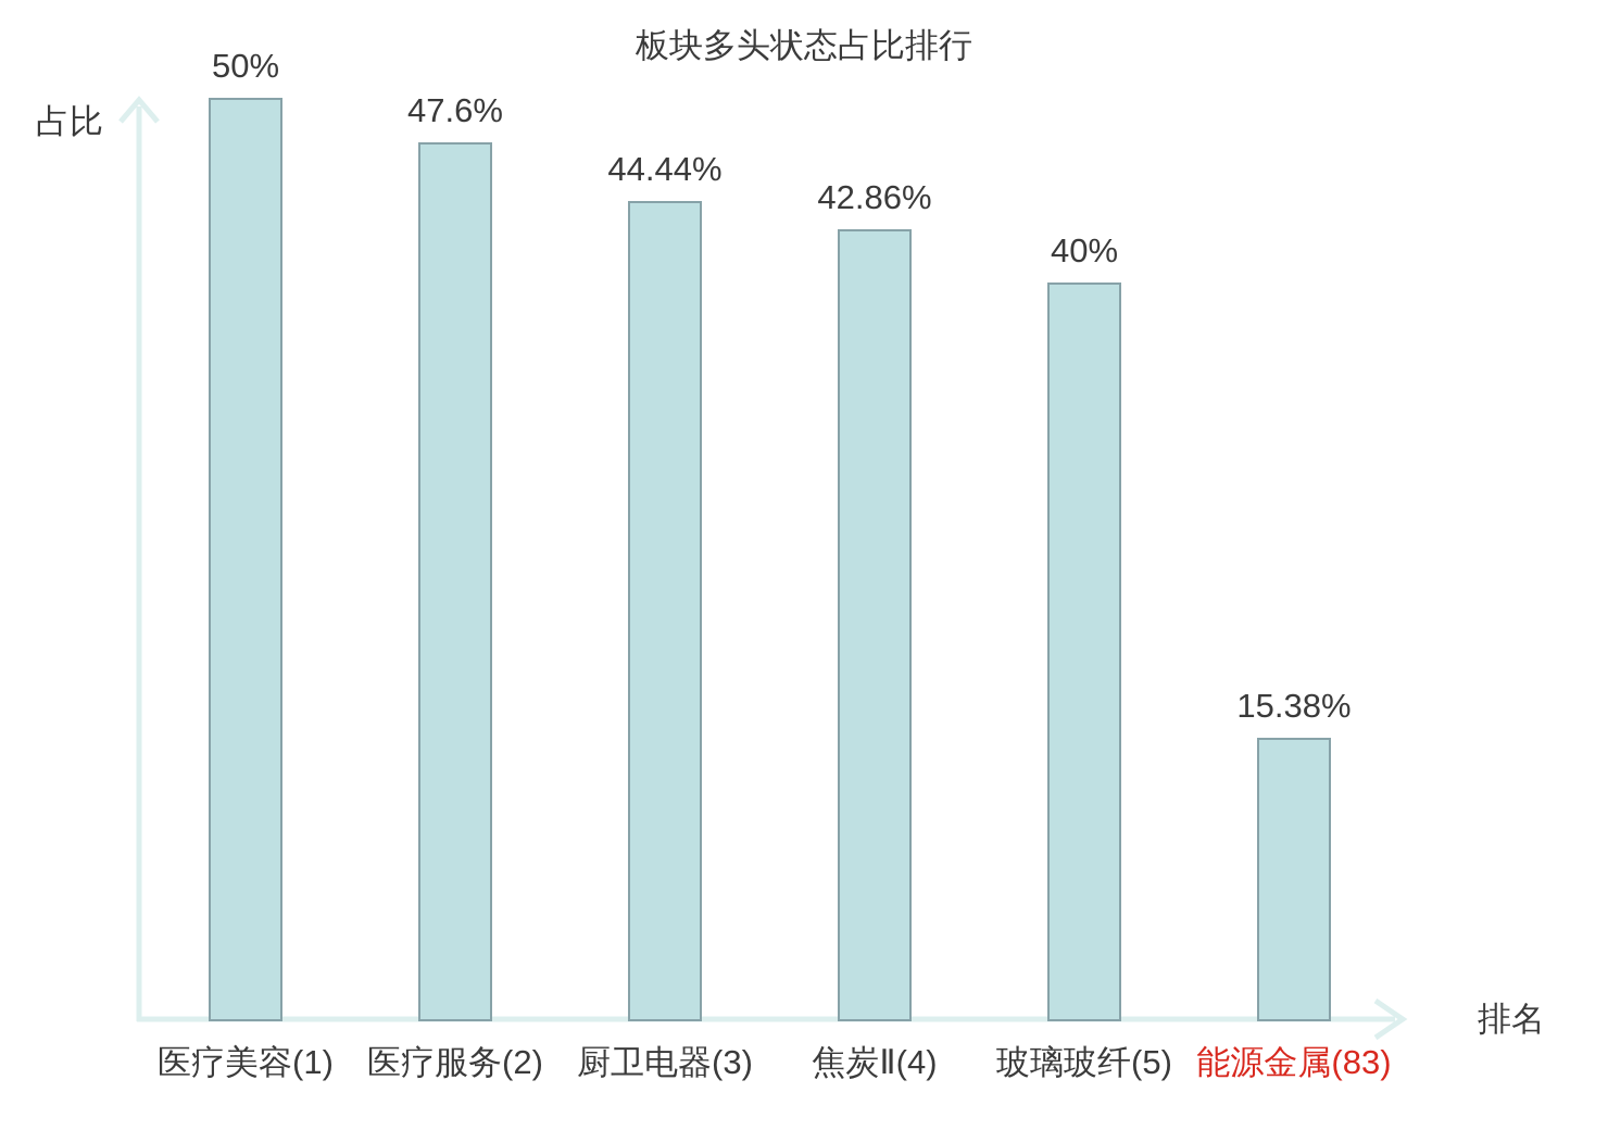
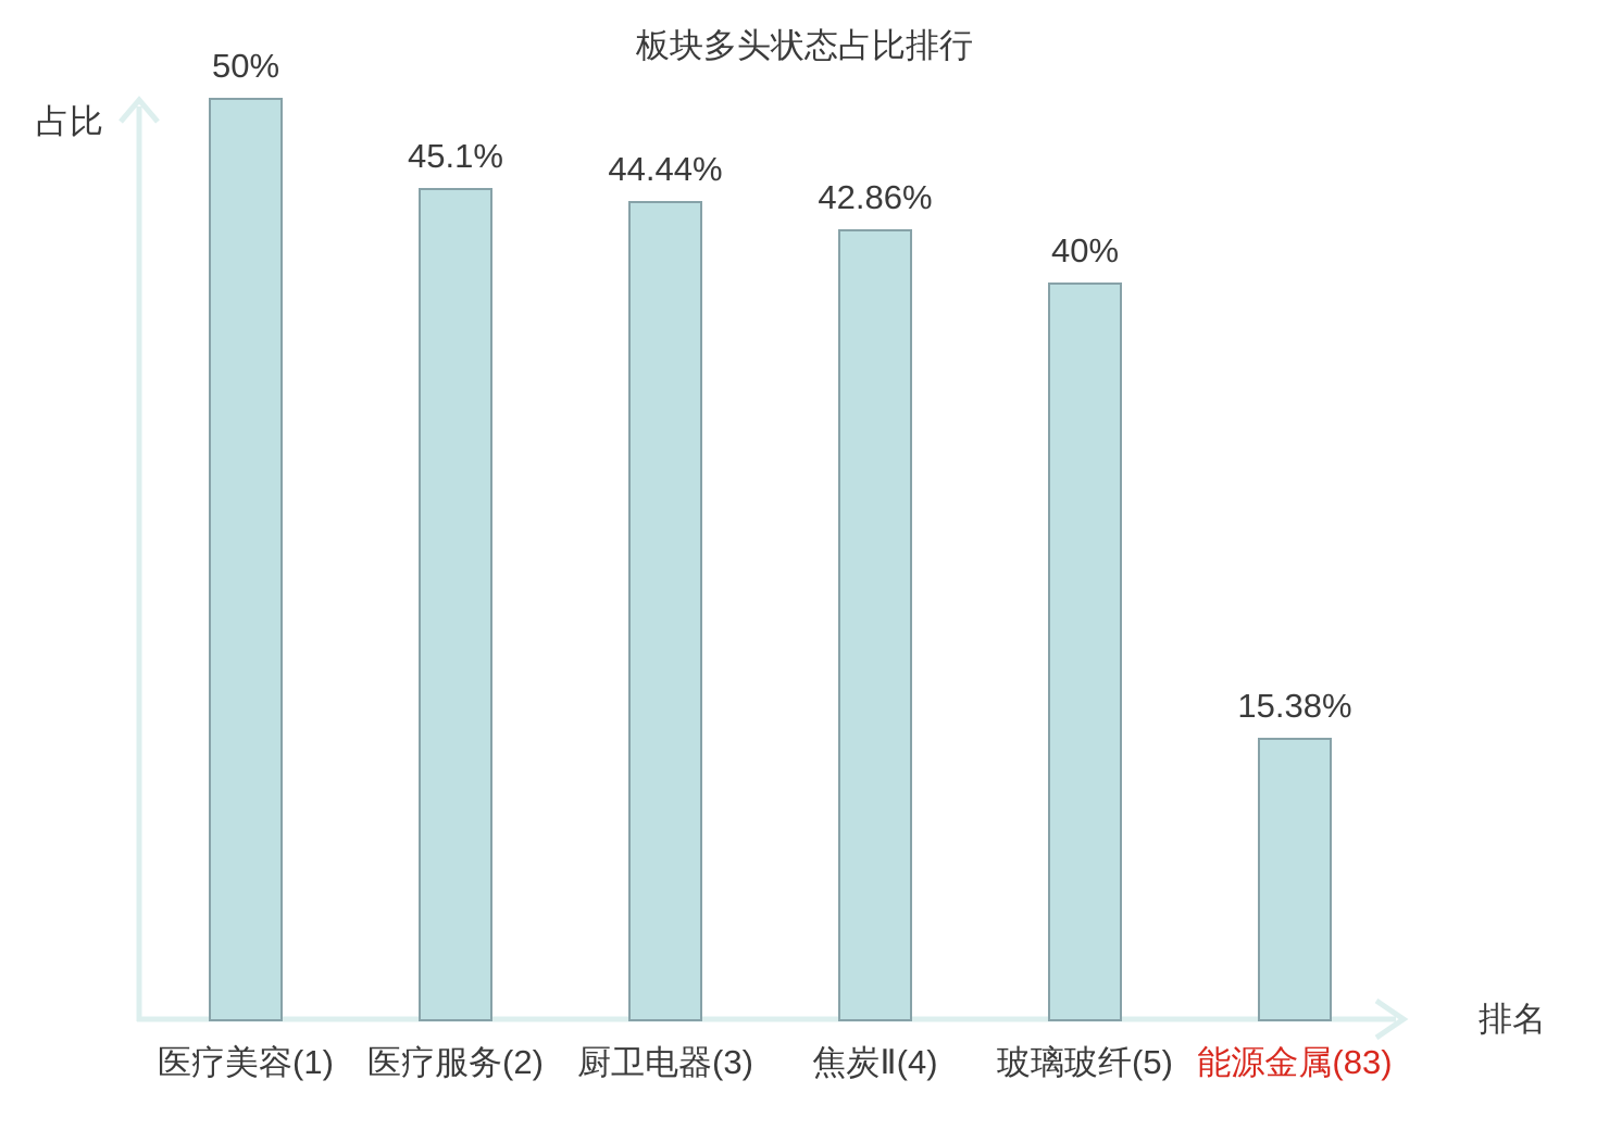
医疗服务(2): 47.6% -> 45.1%
